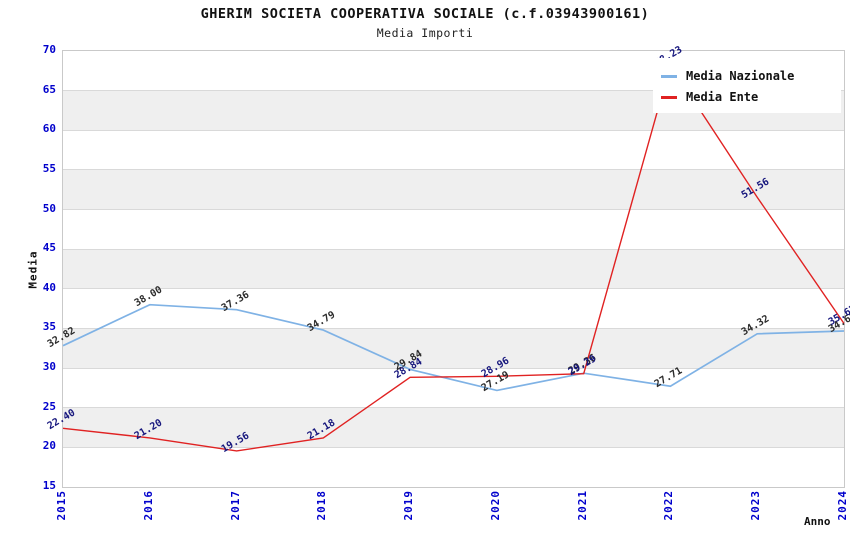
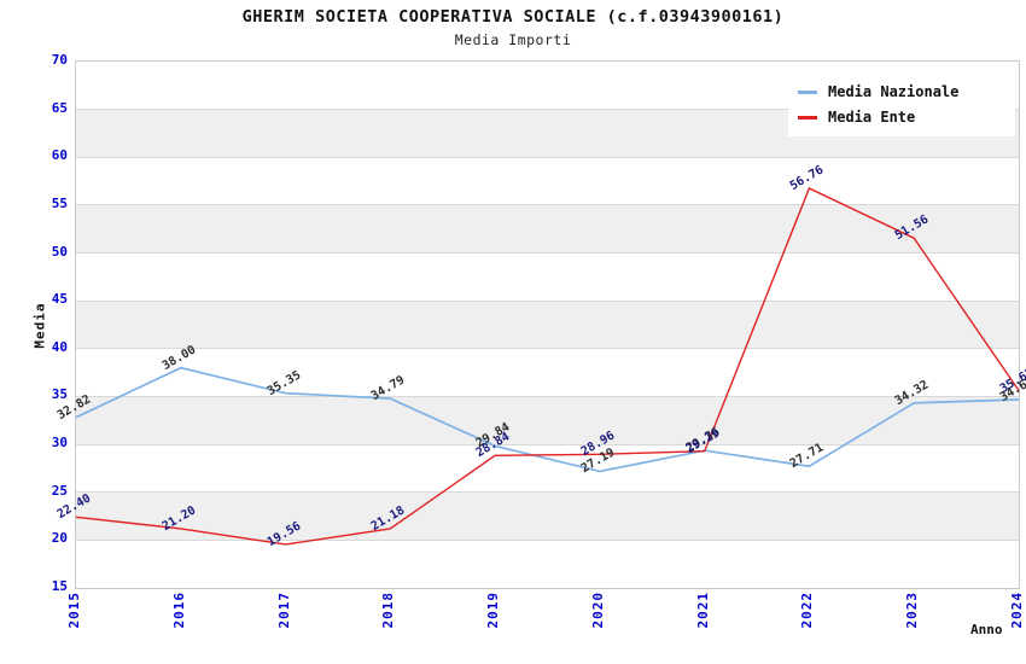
Media Nazionale/2017: 37.36 -> 35.35
Media Ente/2022: 68.23 -> 56.76
